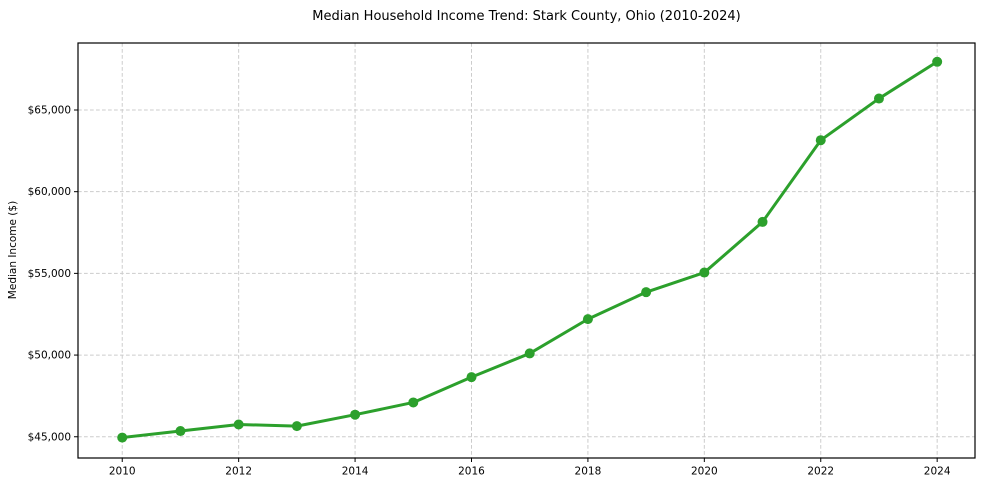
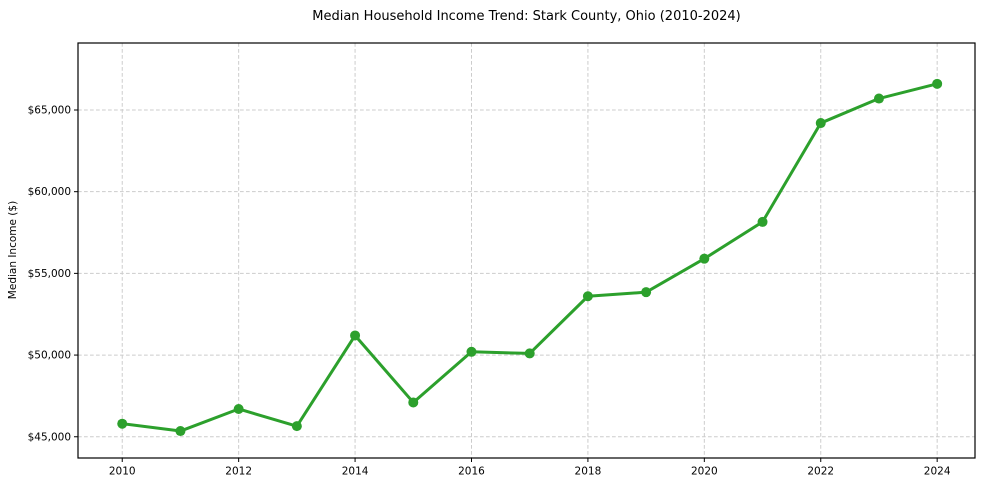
2010: $45000 -> $45800
2012: $45800 -> $46700
2014: $46400 -> $51200
2016: $48600 -> $50200
2018: $52200 -> $53600
2020: $55000 -> $55900
2022: $63200 -> $64200
2024: $68000 -> $66600
